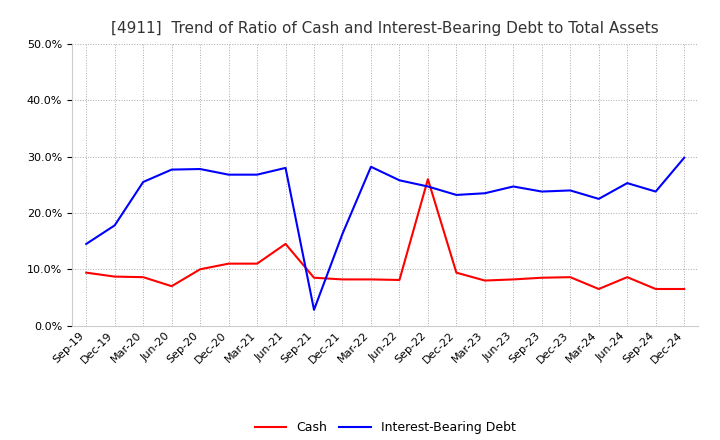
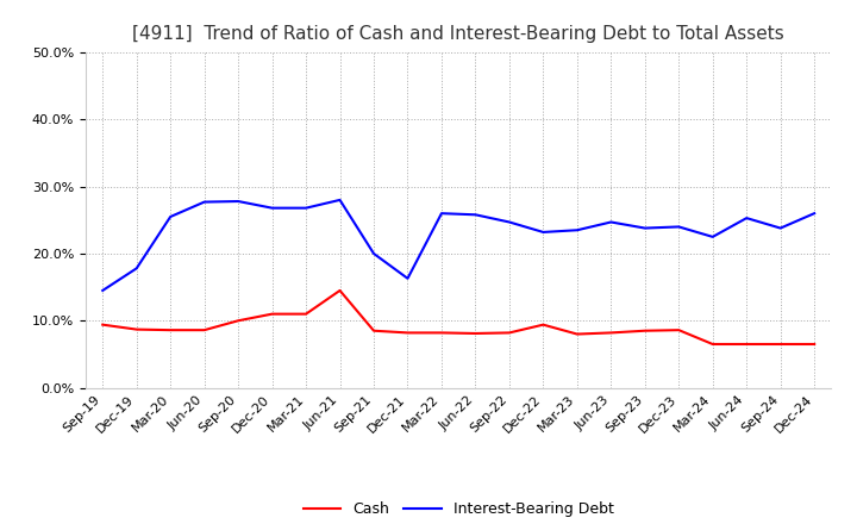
Cash/Jun-20: 7.0% -> 8.6%
Interest-Bearing Debt/Sep-21: 2.8% -> 20.0%
Interest-Bearing Debt/Mar-22: 28.2% -> 26.0%
Cash/Sep-22: 26.0% -> 8.2%
Cash/Jun-24: 8.6% -> 6.5%
Interest-Bearing Debt/Dec-24: 29.8% -> 26.0%
